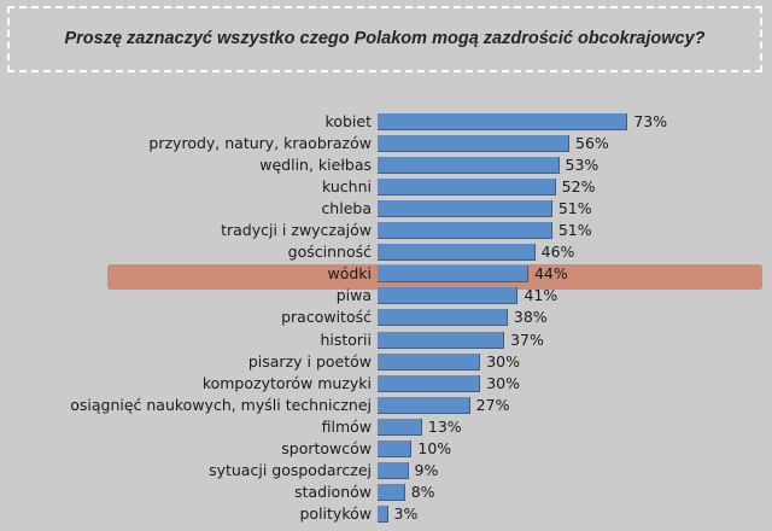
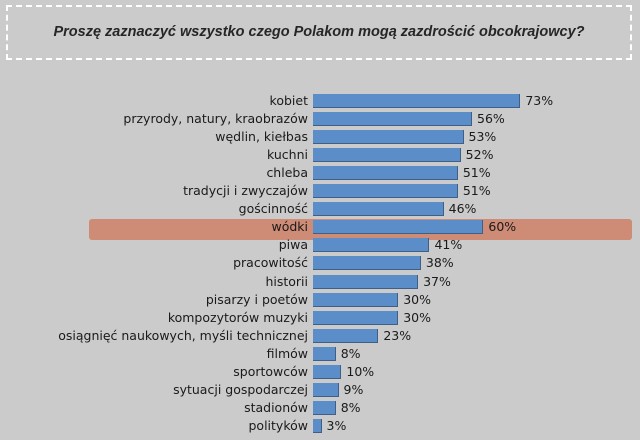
wódki: 44% -> 60%
osiągnięć naukowych, myśli technicznej: 27% -> 23%
filmów: 13% -> 8%
